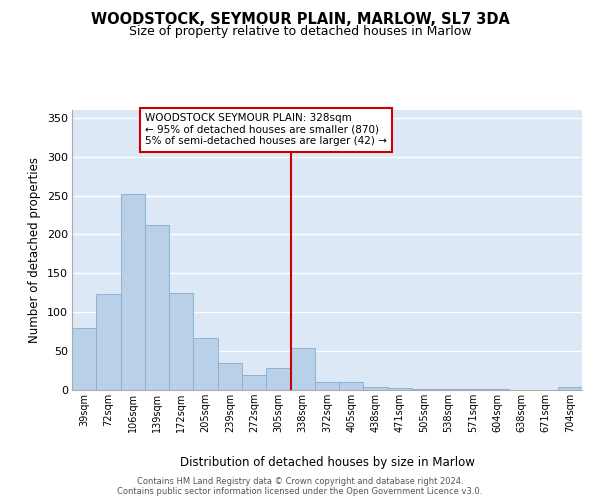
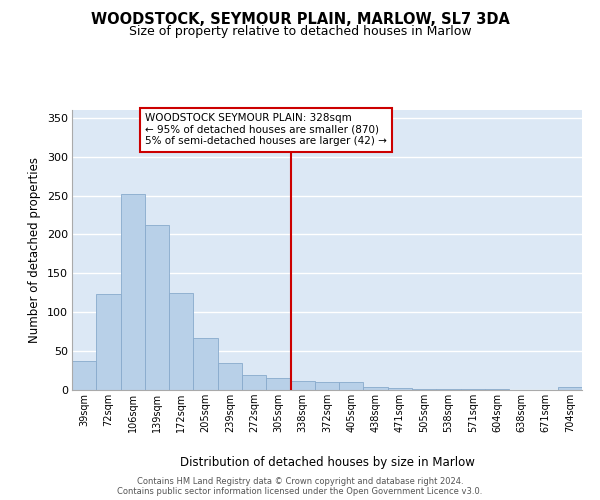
39sqm: 80 -> 37
305sqm: 28 -> 15
338sqm: 54 -> 11
